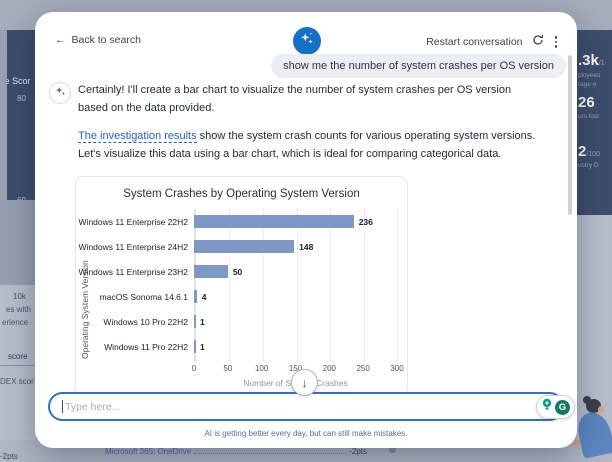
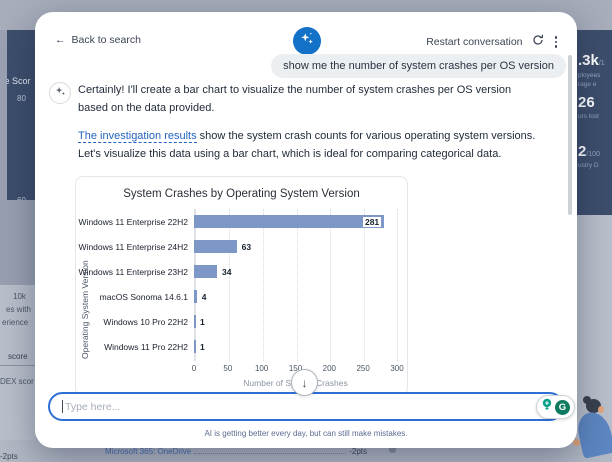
Windows 11 Enterprise 22H2: 236 -> 281
Windows 11 Enterprise 24H2: 148 -> 63
Windows 11 Enterprise 23H2: 50 -> 34
